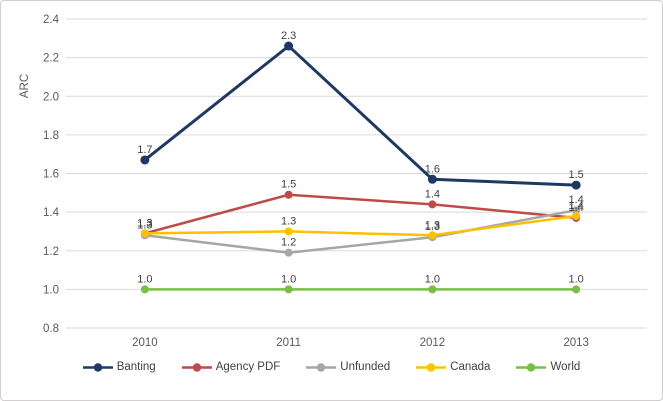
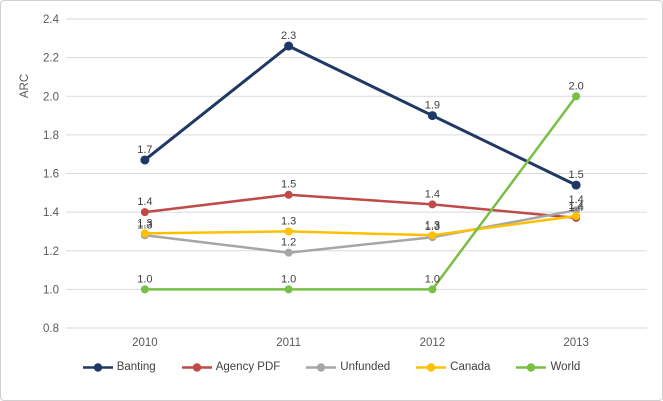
Agency PDF/2010: 1.3 -> 1.4
Banting/2012: 1.6 -> 1.9
World/2013: 1.0 -> 2.0
